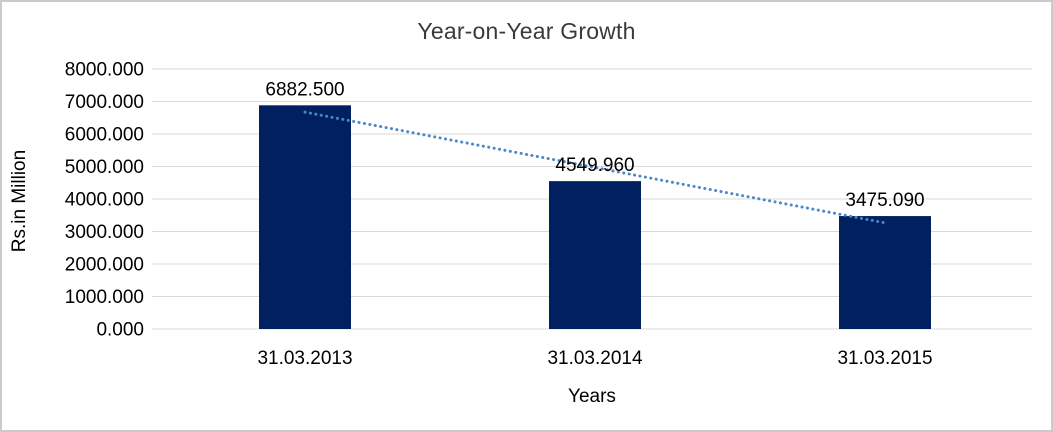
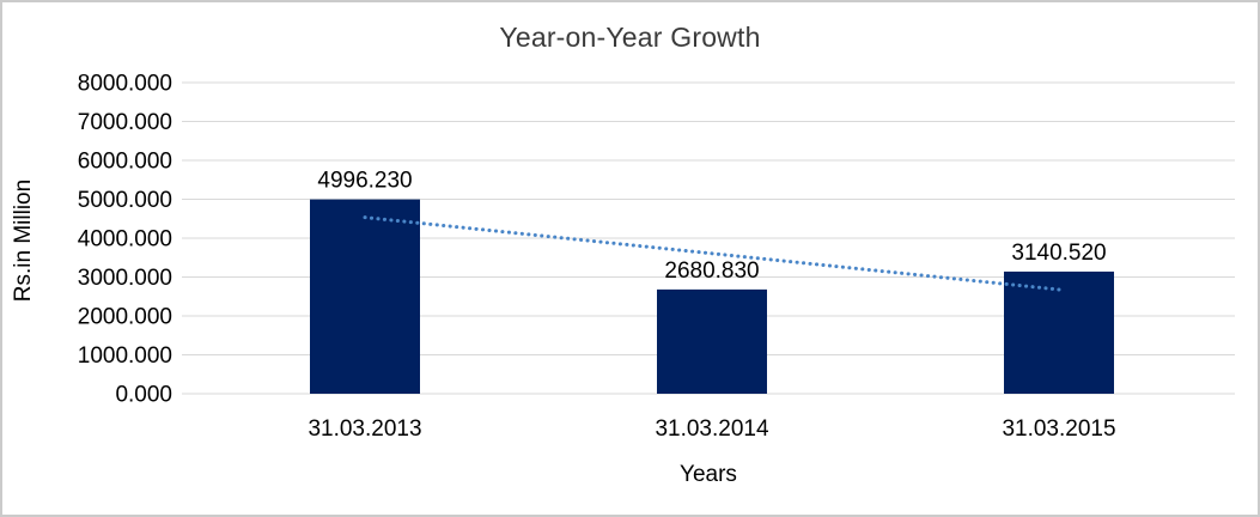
31.03.2013: 6882.500 -> 4996.230
31.03.2014: 4549.960 -> 2680.830
31.03.2015: 3475.090 -> 3140.520
